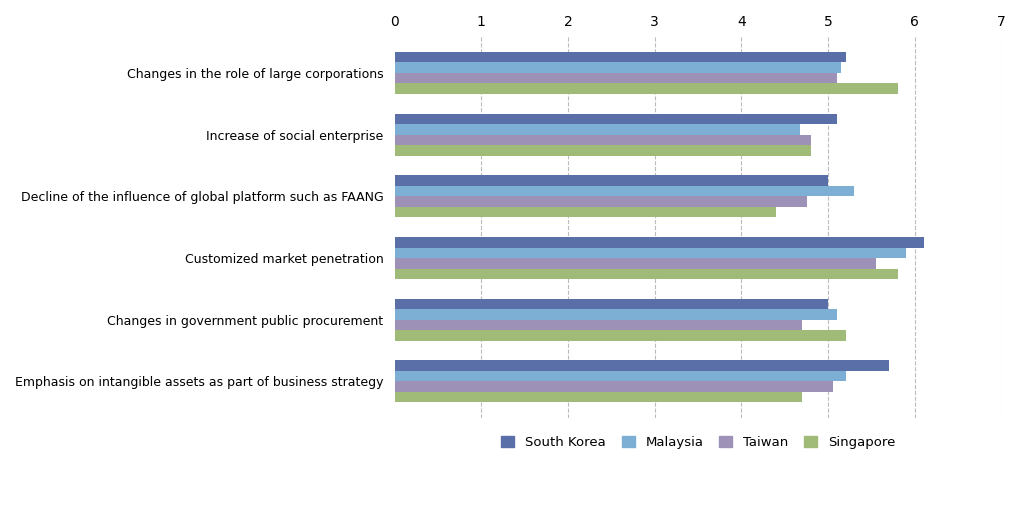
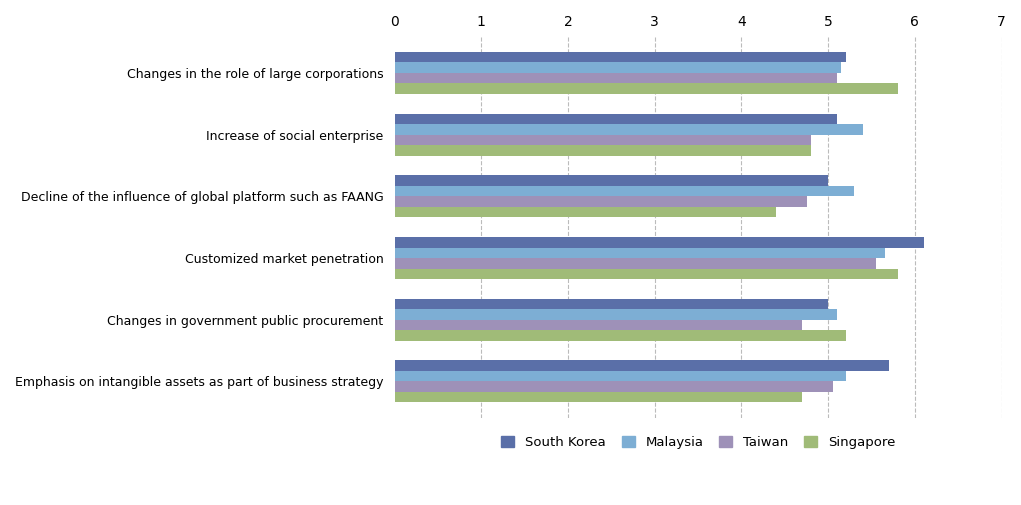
Malaysia/Increase of social enterprise: 4.68 -> 5.40
Malaysia/Customized market penetration: 5.90 -> 5.65
